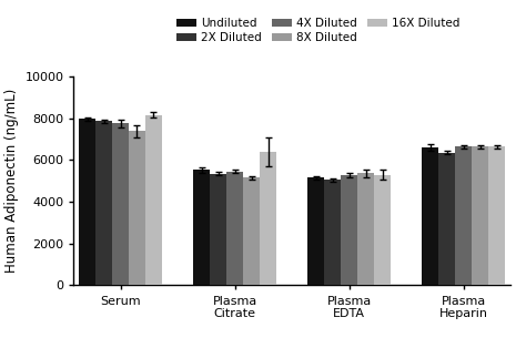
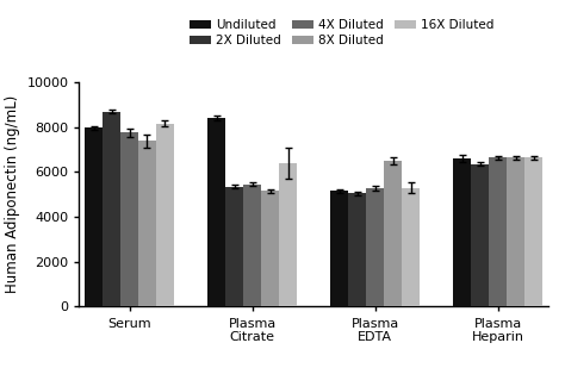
2X Diluted/Serum: 7900 -> 8700
Undiluted/Plasma Citrate: 5500 -> 8400
8X Diluted/Plasma EDTA: 5400 -> 6500
